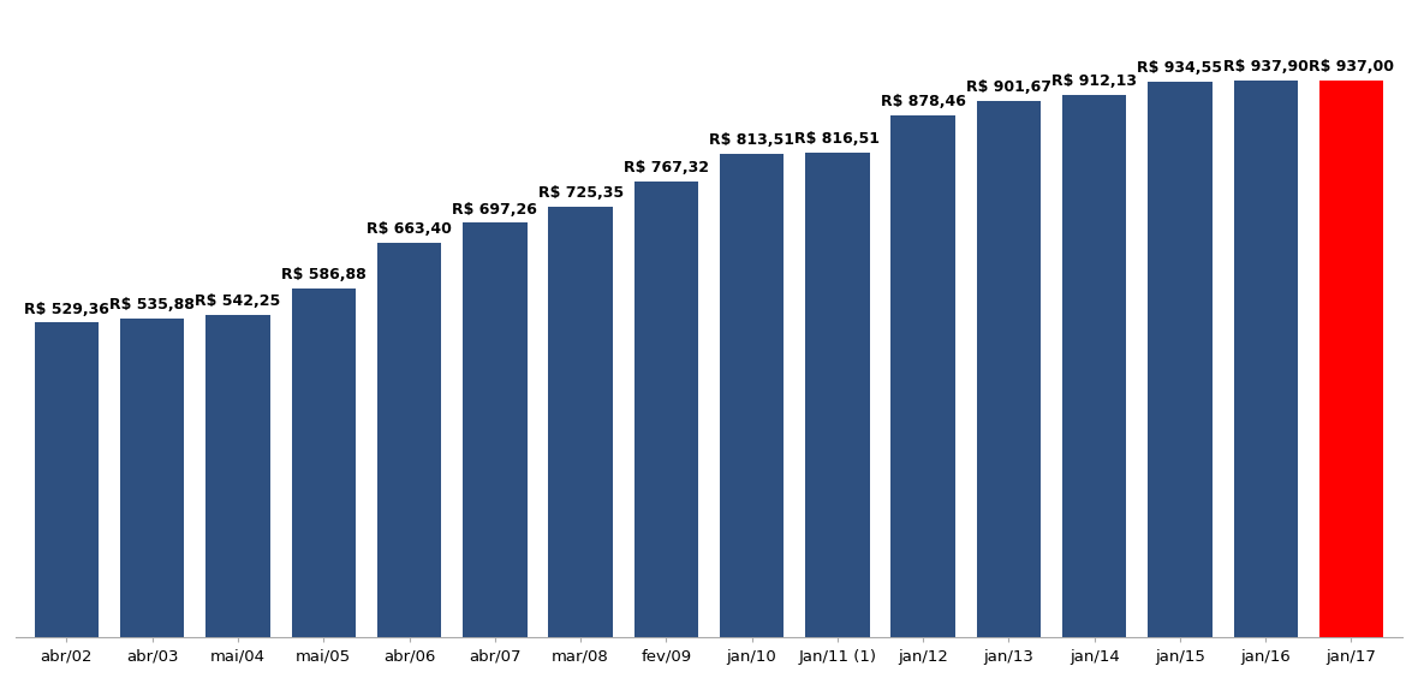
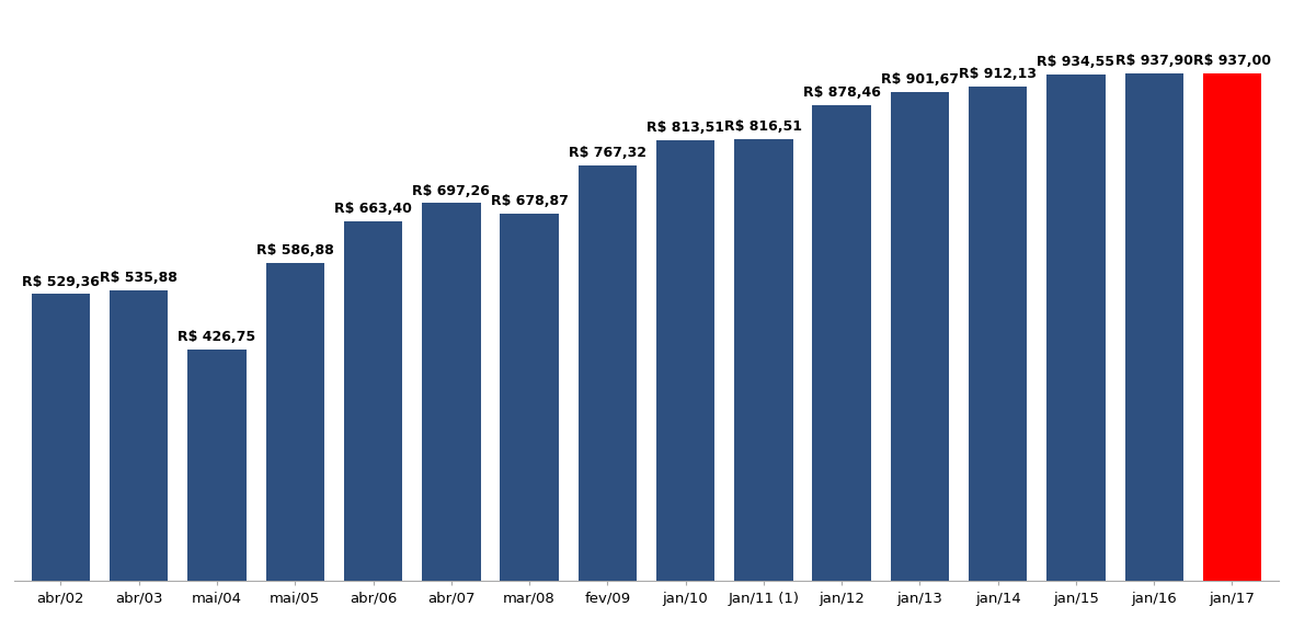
mai/04: 542,25 -> 426,75
mar/08: 725,35 -> 678,87
